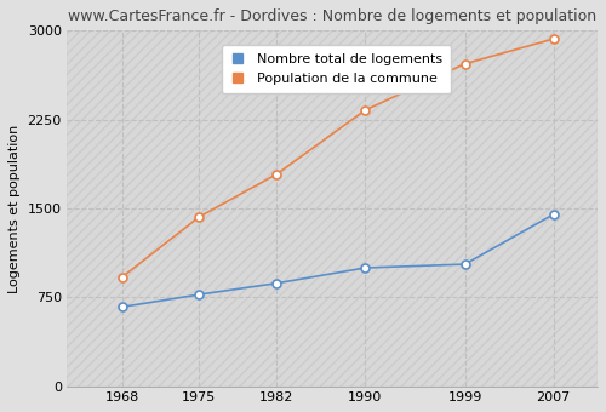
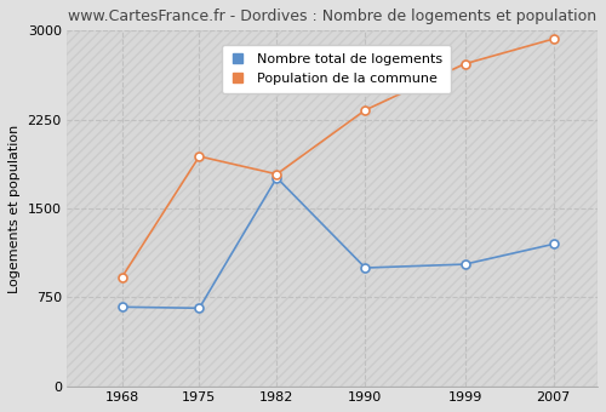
Nombre total de logements/1975: 780 -> 660
Population de la commune/1975: 1430 -> 1940
Nombre total de logements/1982: 870 -> 1760
Nombre total de logements/2007: 1450 -> 1200
